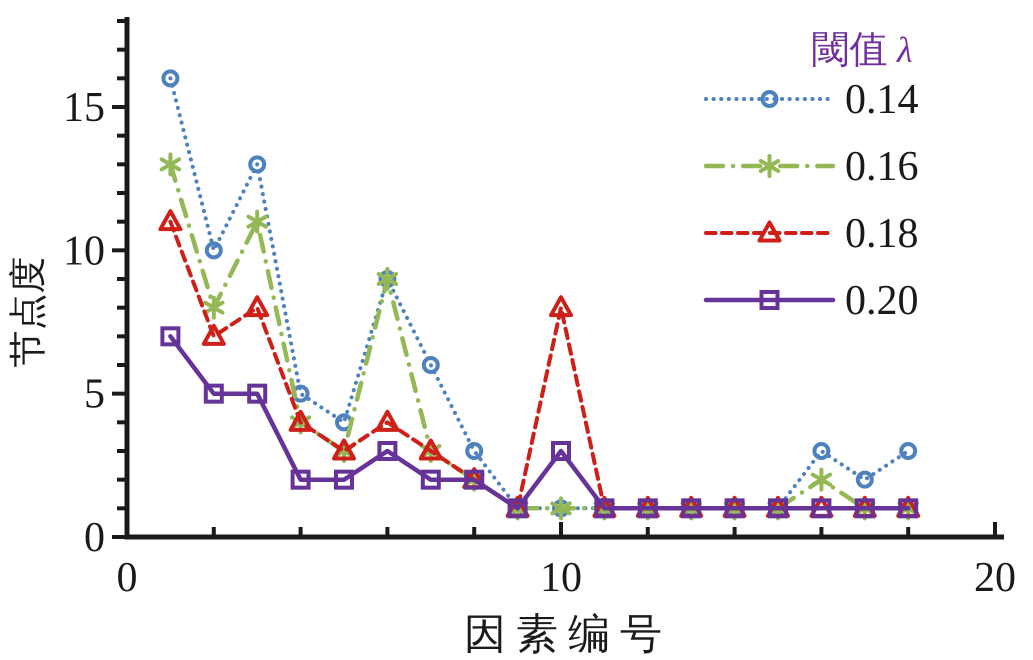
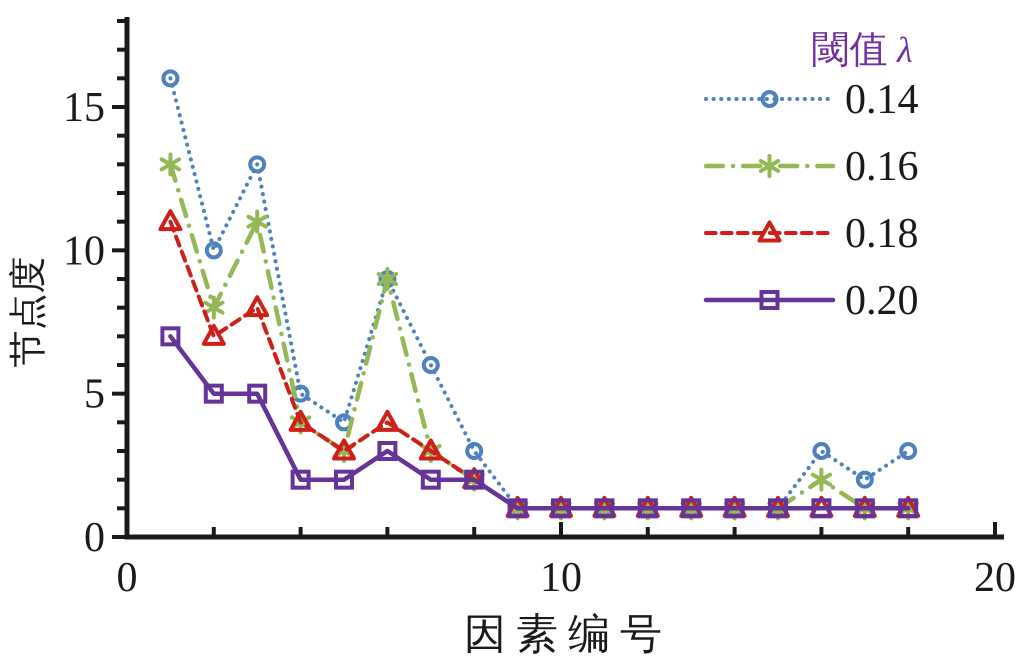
0.18/10: 8 -> 1
0.20/10: 3 -> 1
